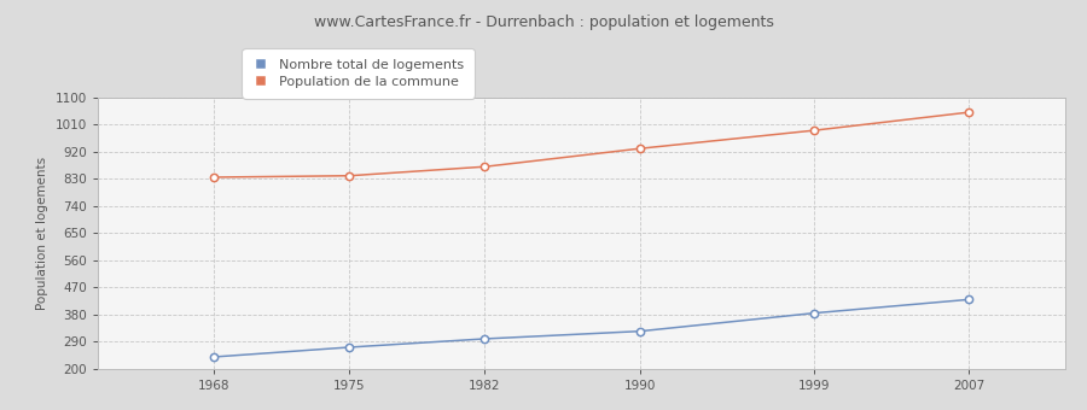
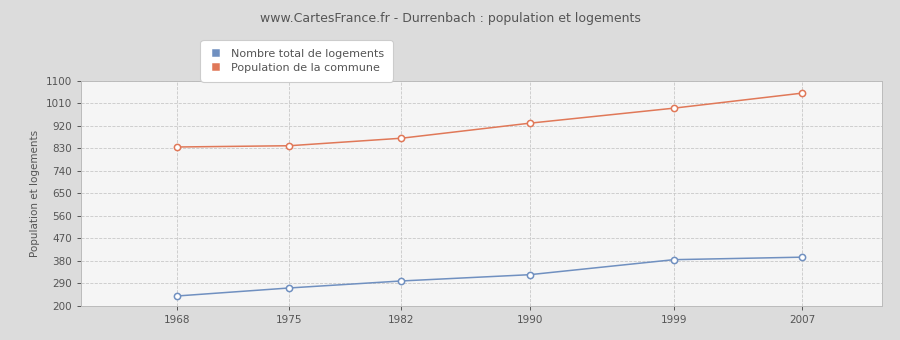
Nombre total de logements/2007: 430 -> 395
